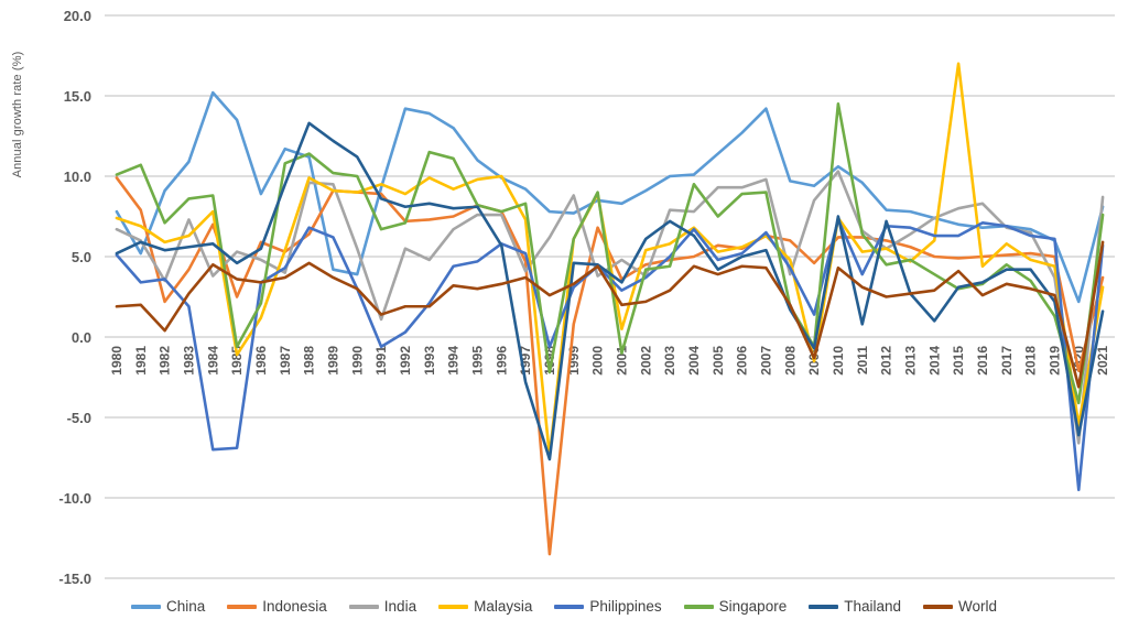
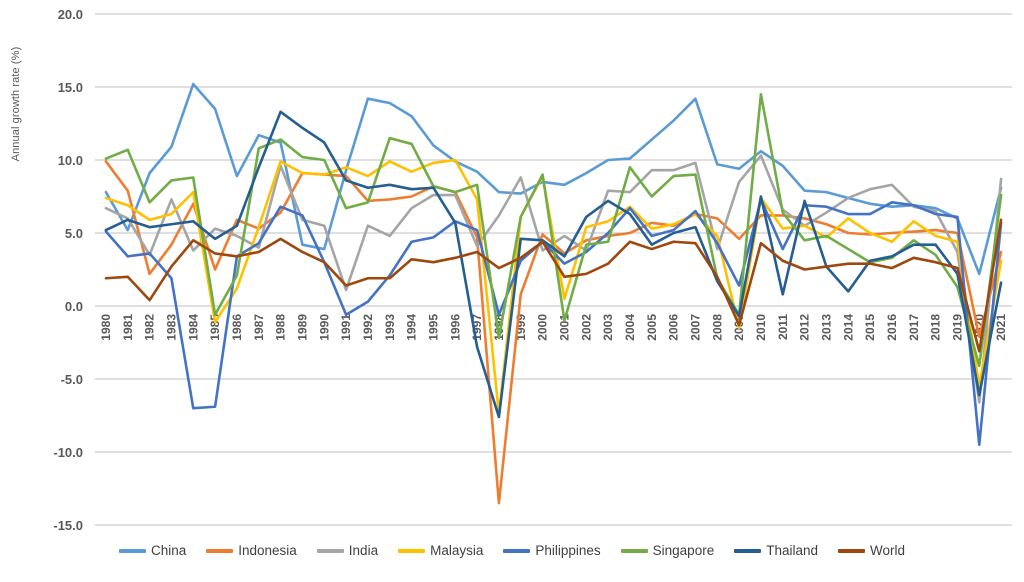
India/1989: 9.5 -> 5.9
Indonesia/2000: 6.8 -> 4.9
Malaysia/2015: 17.0 -> 5.0
World/2015: 4.1 -> 2.9
